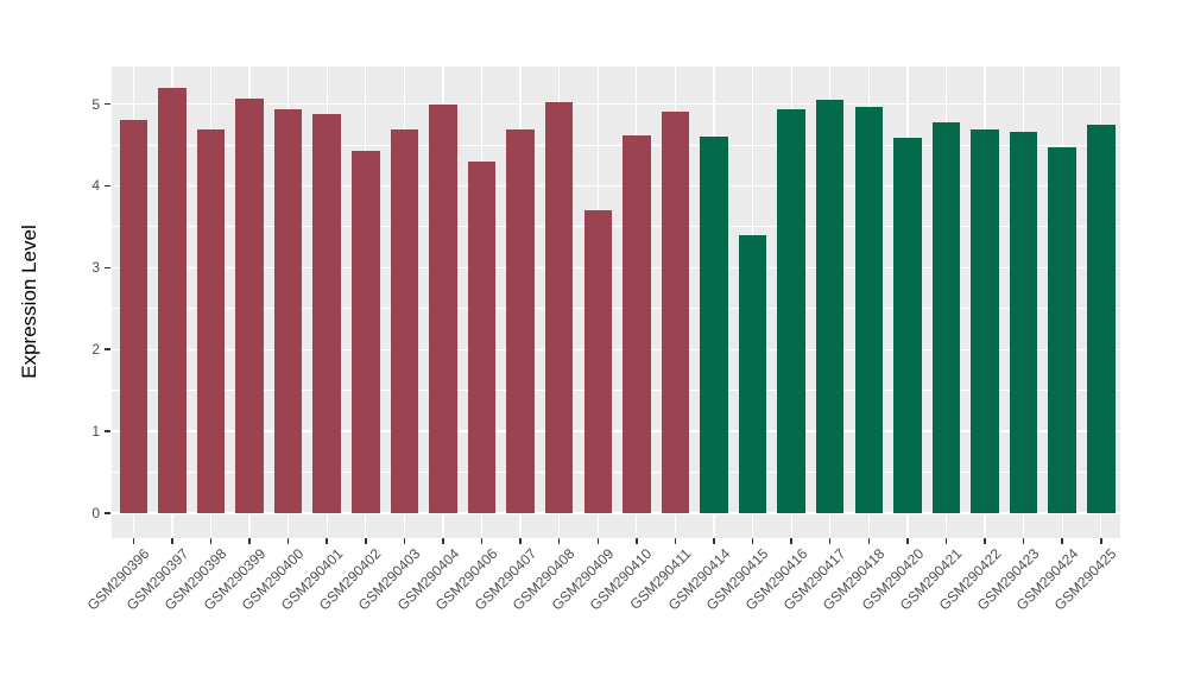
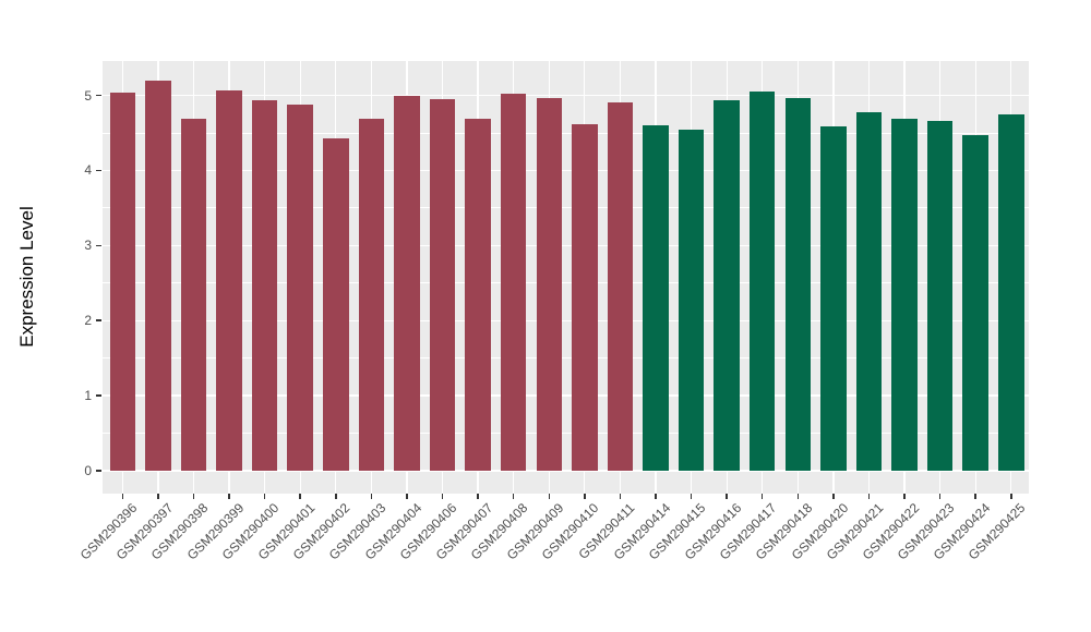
GSM290396: 4.8 -> 5.0
GSM290406: 4.3 -> 5.0
GSM290409: 3.7 -> 5.0
GSM290415: 3.4 -> 4.5
